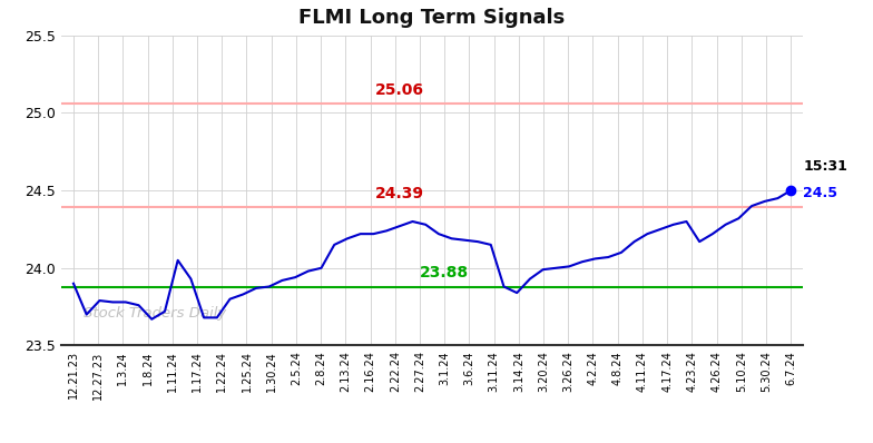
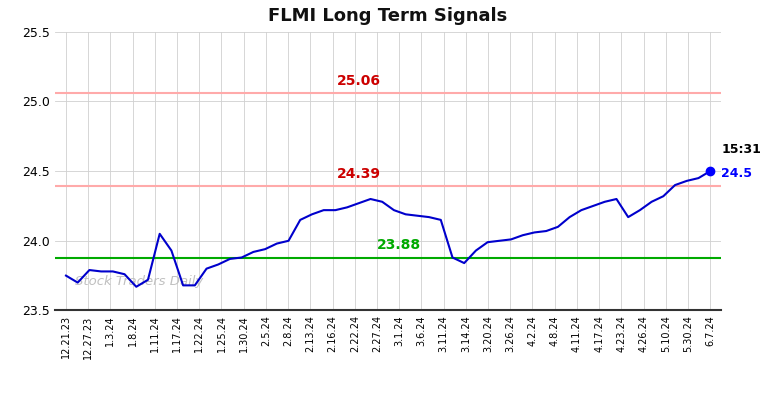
12.21.23: 23.90 -> 23.75
